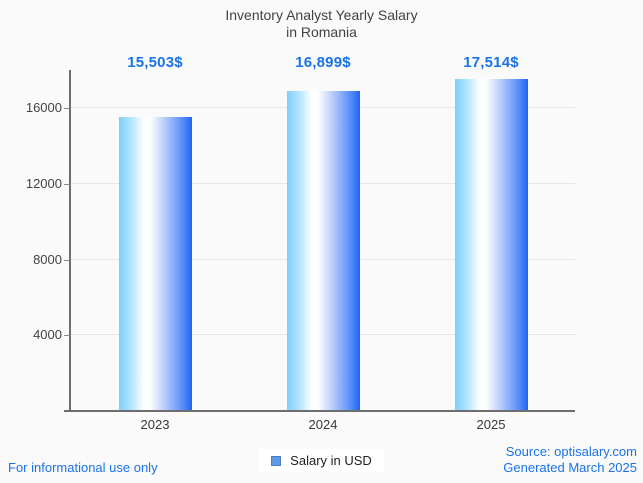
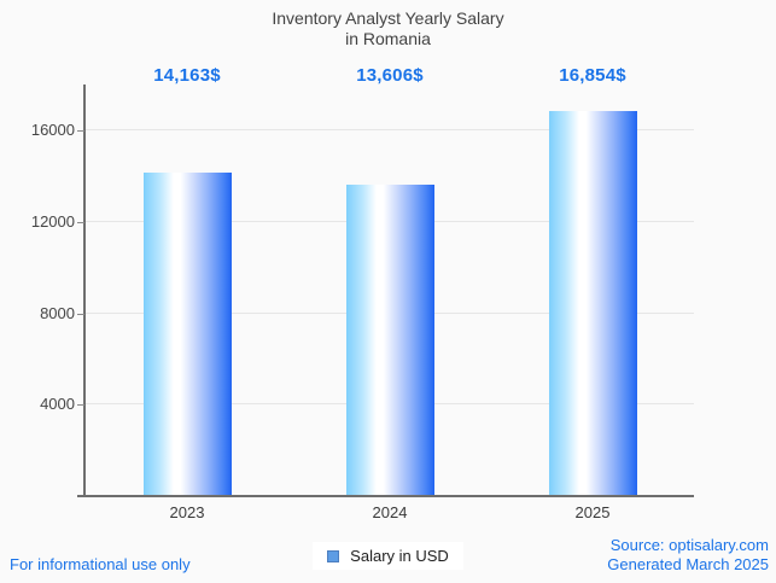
2023: 15,503 -> 14,163
2024: 16,899 -> 13,606
2025: 17,514 -> 16,854
